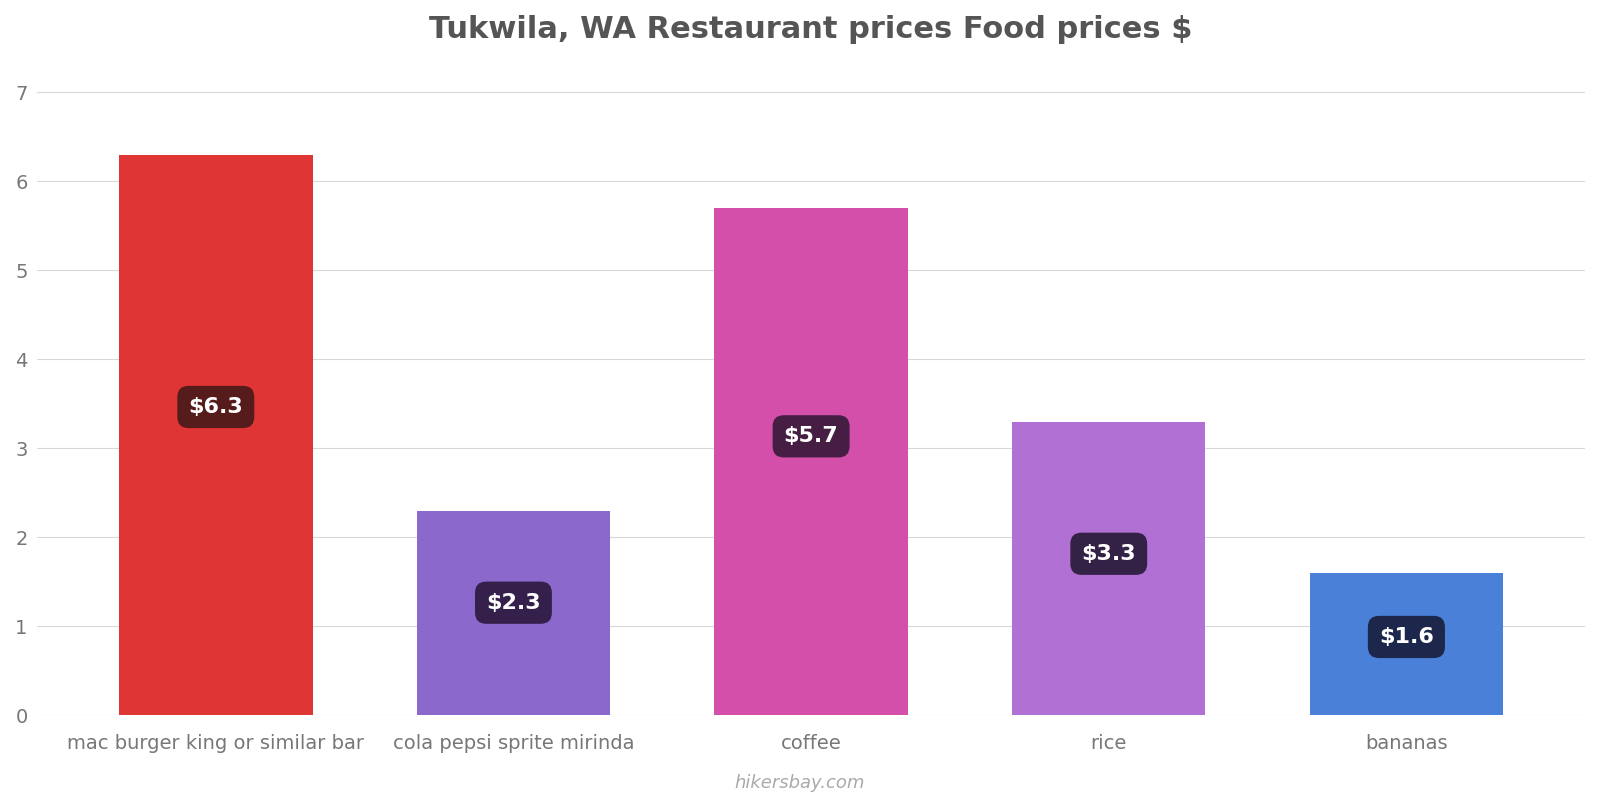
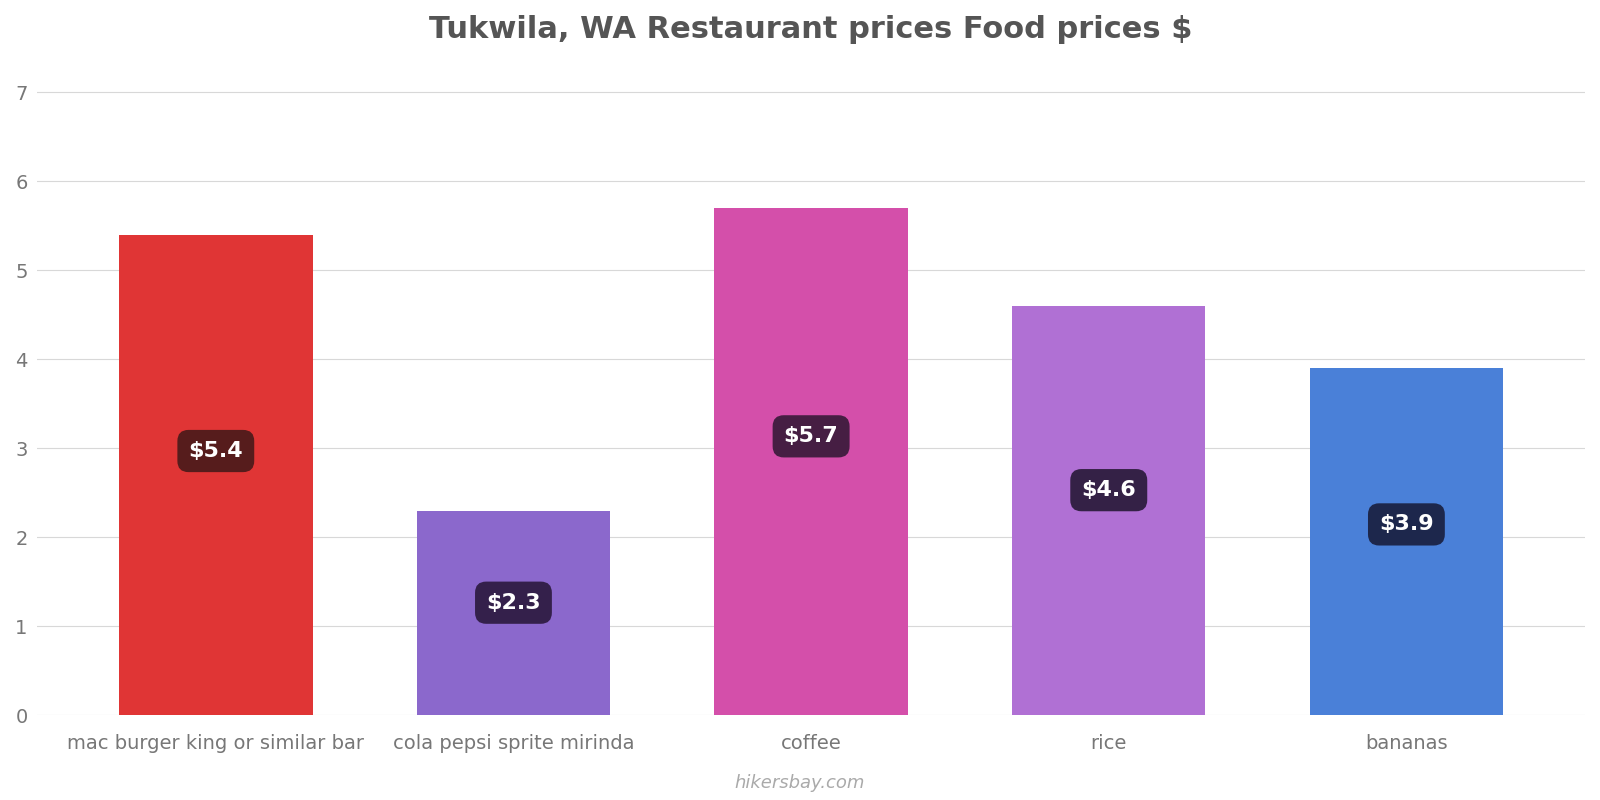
mac burger king or similar bar: $6.3 -> $5.4
rice: $3.3 -> $4.6
bananas: $1.6 -> $3.9
